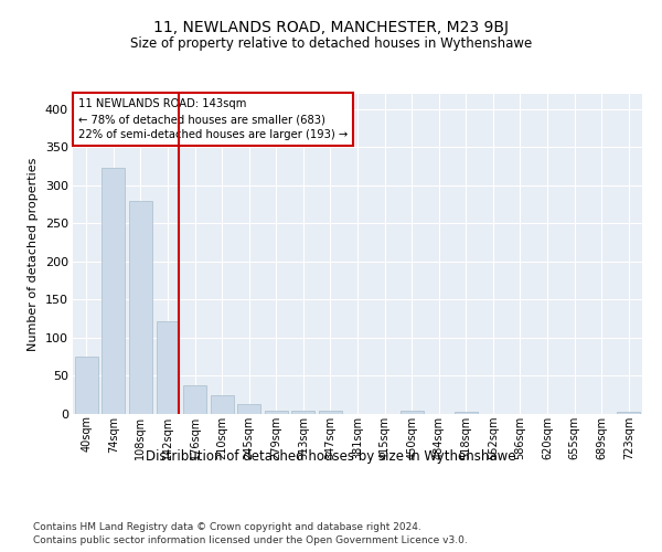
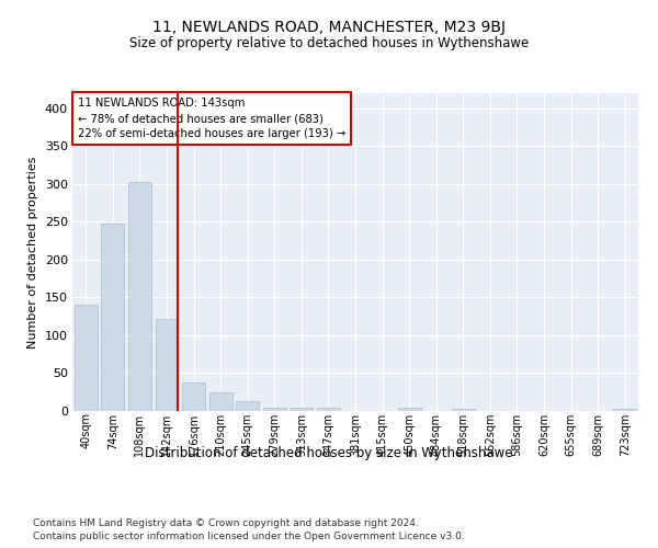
40sqm: 75 -> 140
74sqm: 323 -> 248
108sqm: 280 -> 302
